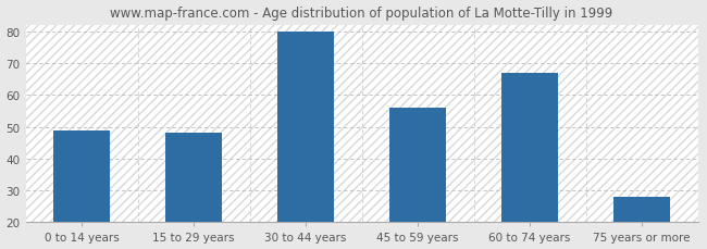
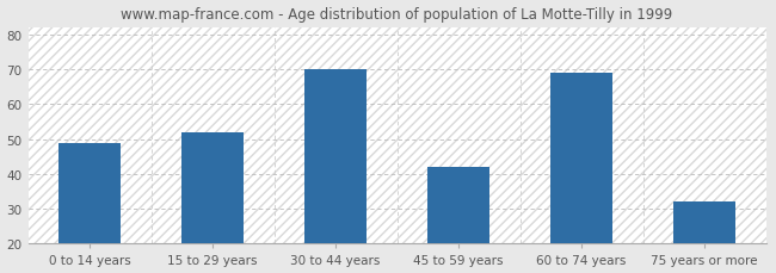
15 to 29 years: 48 -> 52
30 to 44 years: 80 -> 70
45 to 59 years: 56 -> 42
60 to 74 years: 67 -> 69
75 years or more: 28 -> 32
